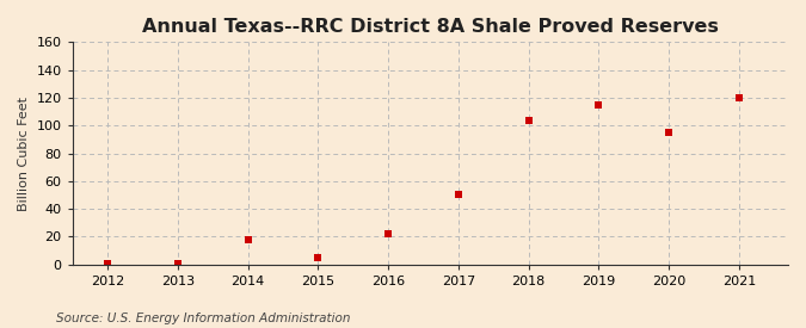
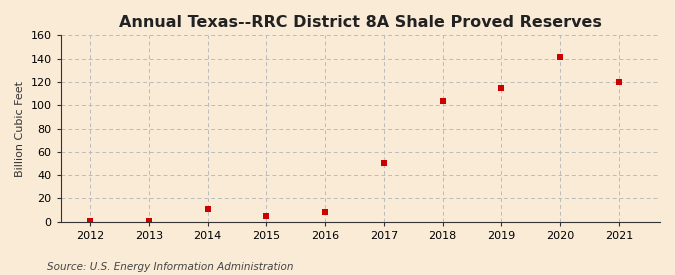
2014: 18 -> 10
2016: 22 -> 8
2020: 95 -> 141
